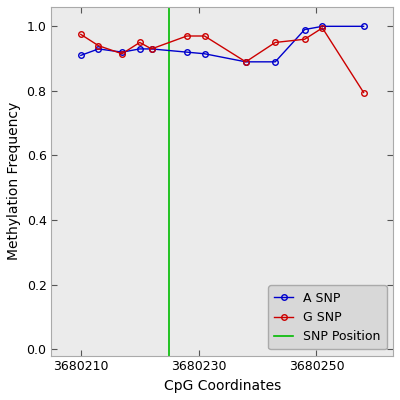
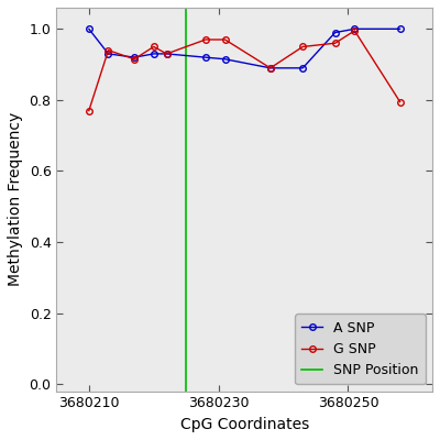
A SNP/3680210: 0.910 -> 1.000
G SNP/3680210: 0.975 -> 0.770
